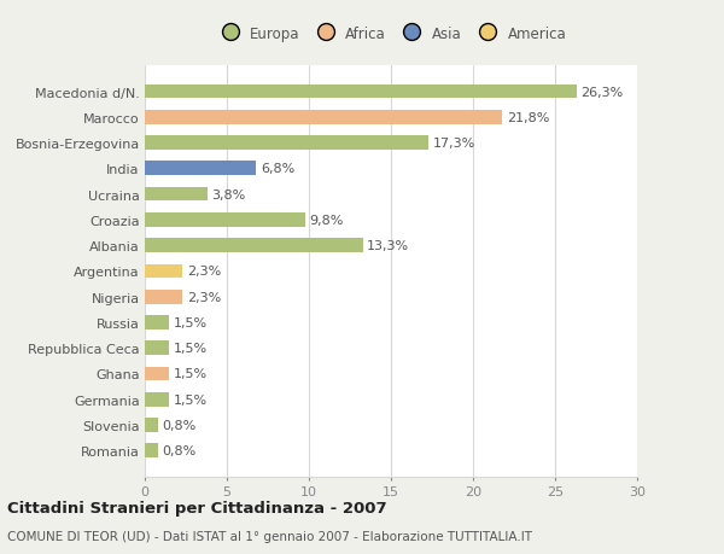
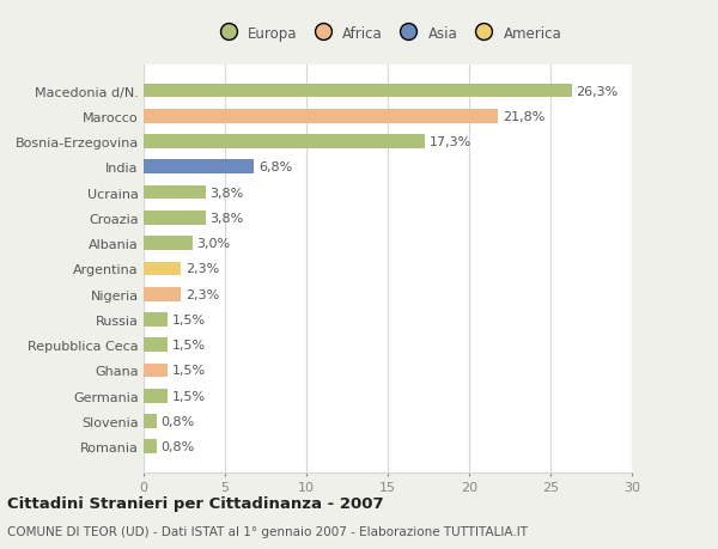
Croazia: 9,8% -> 3,8%
Albania: 13,3% -> 3,0%
